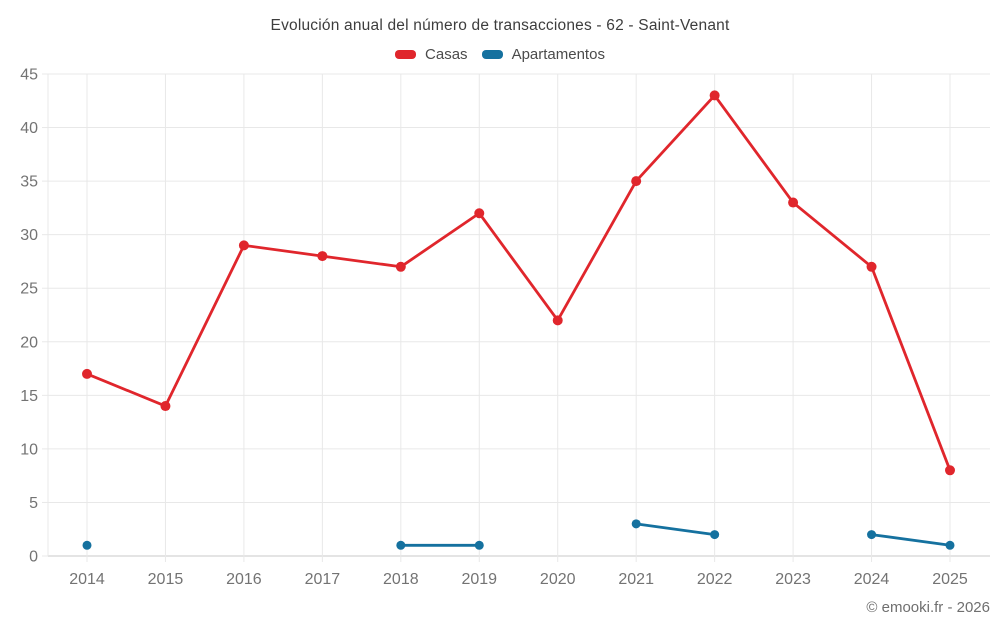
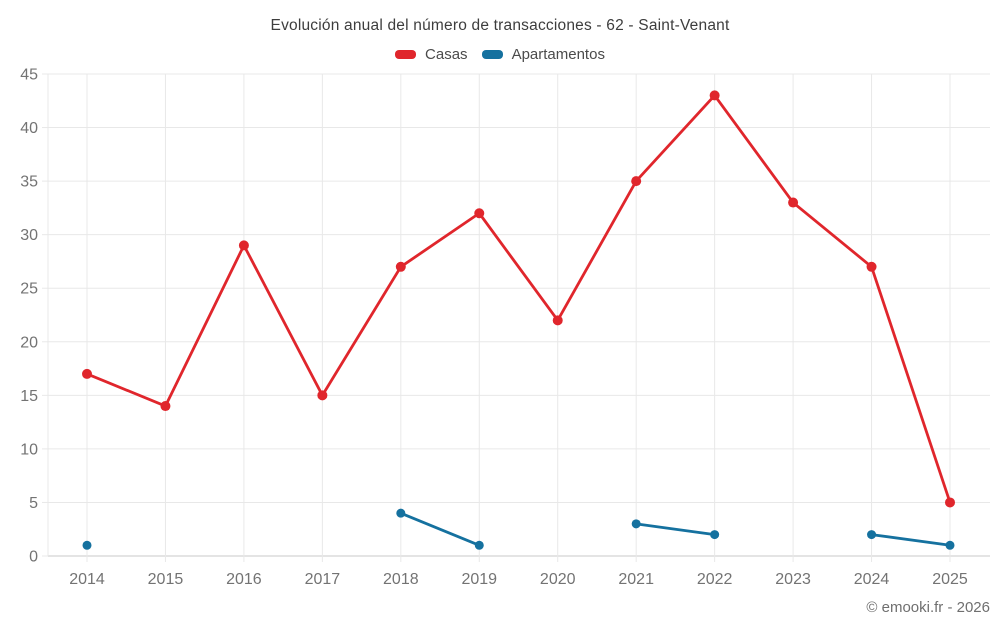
Casas/2017: 28 -> 15
Apartamentos/2018: 1 -> 4
Casas/2025: 8 -> 5
